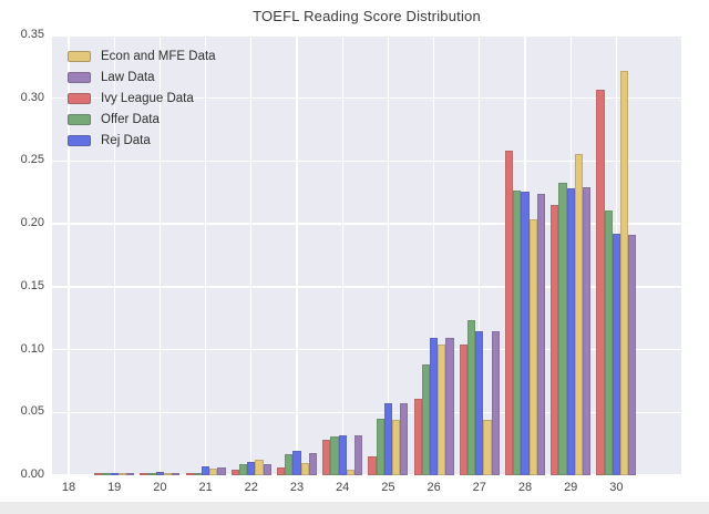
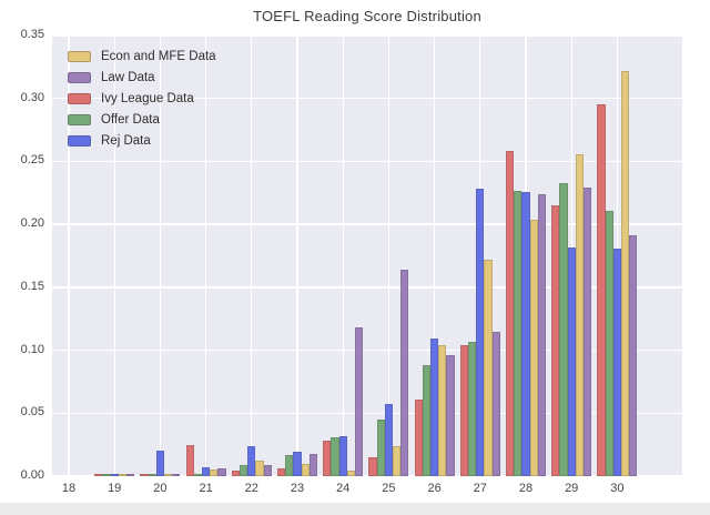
Rej Data/20: 0.003 -> 0.020
Ivy League Data/21: 0.002 -> 0.025
Rej Data/22: 0.011 -> 0.024
Law Data/24: 0.032 -> 0.118
Econ and MFE Data/25: 0.044 -> 0.024
Law Data/25: 0.057 -> 0.164
Law Data/26: 0.109 -> 0.096
Econ and MFE Data/27: 0.044 -> 0.172
Offer Data/27: 0.123 -> 0.107
Rej Data/27: 0.115 -> 0.228
Rej Data/29: 0.228 -> 0.182
Ivy League Data/30: 0.307 -> 0.295
Rej Data/30: 0.192 -> 0.181
